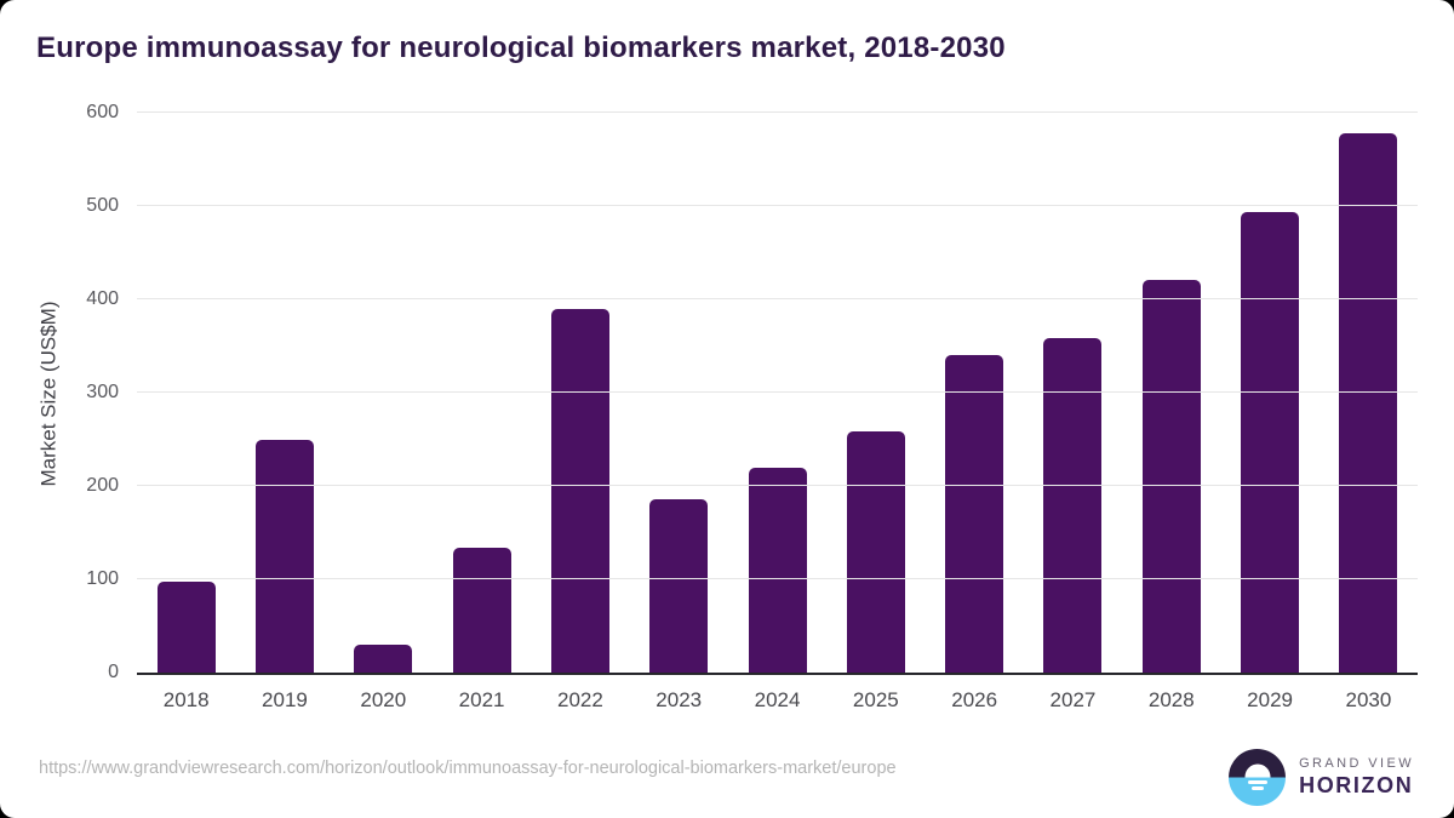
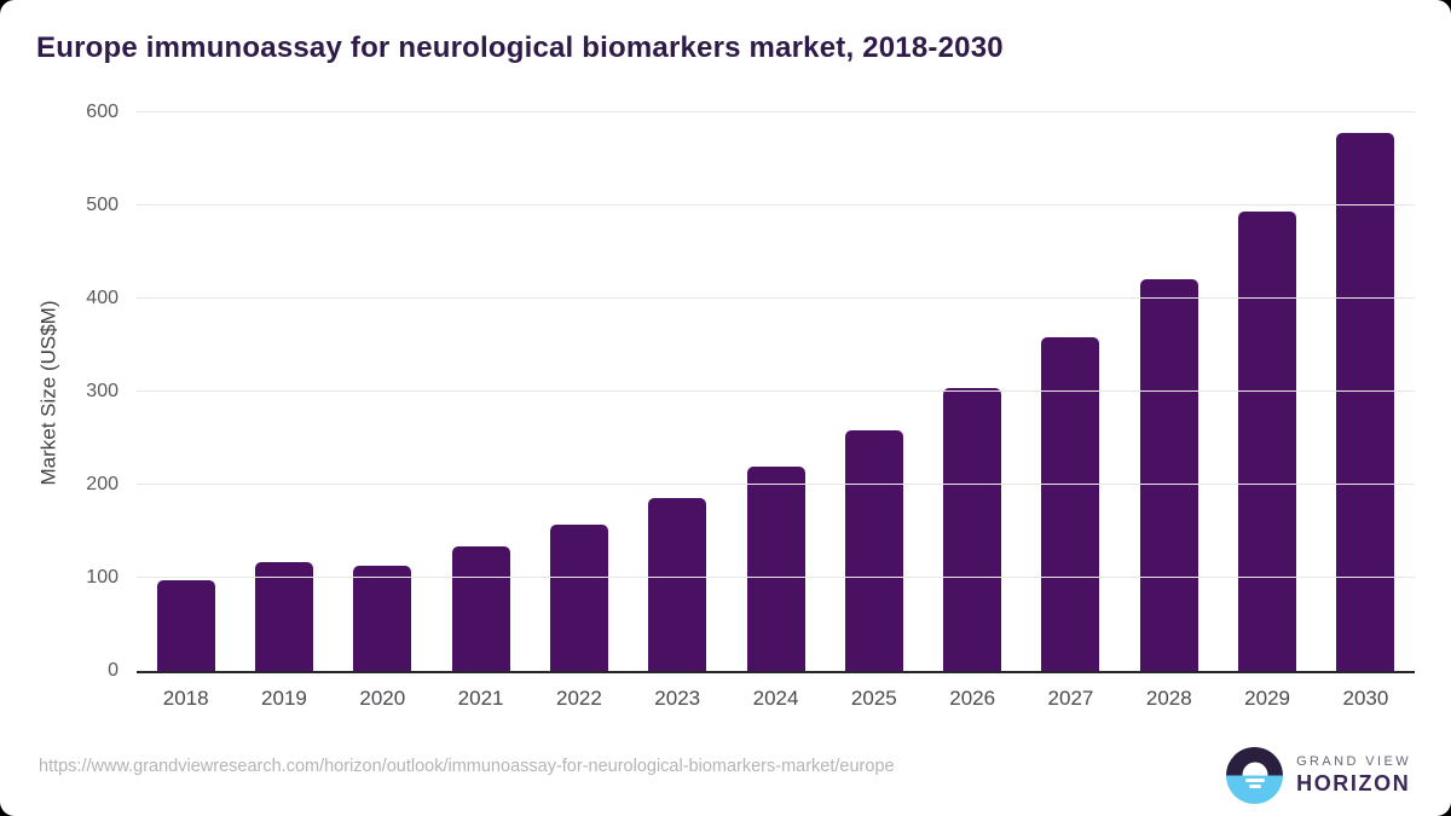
2019: 250 -> 120
2020: 30 -> 110
2022: 390 -> 160
2026: 340 -> 300
